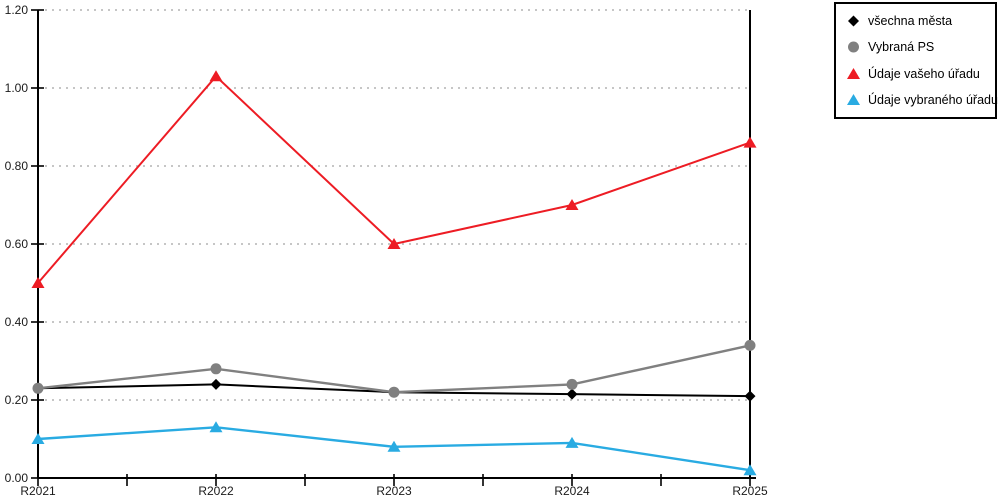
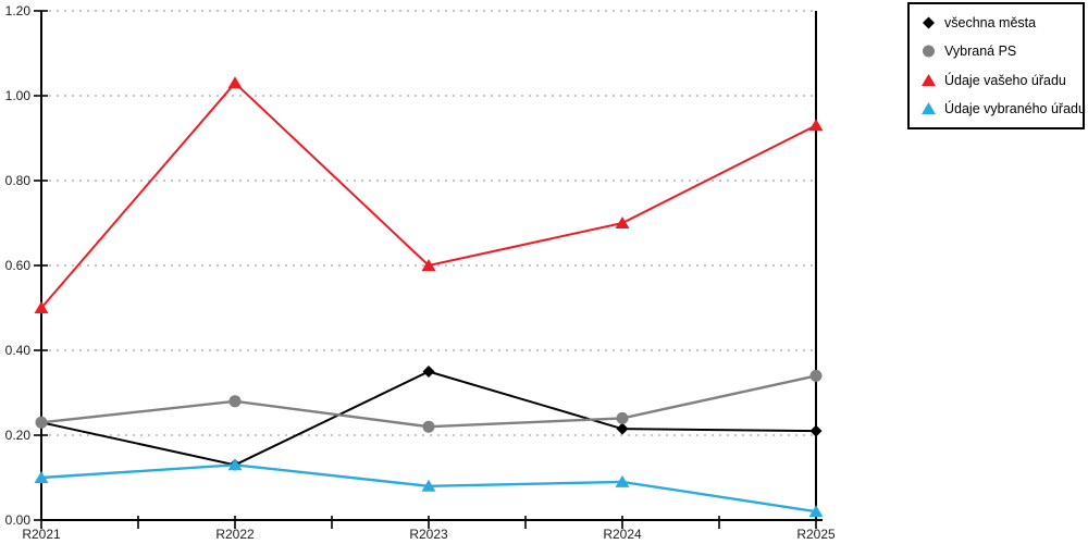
všechna města/R2022: 0.24 -> 0.13
všechna města/R2023: 0.22 -> 0.35
Údaje vašeho úřadu/R2025: 0.86 -> 0.93
